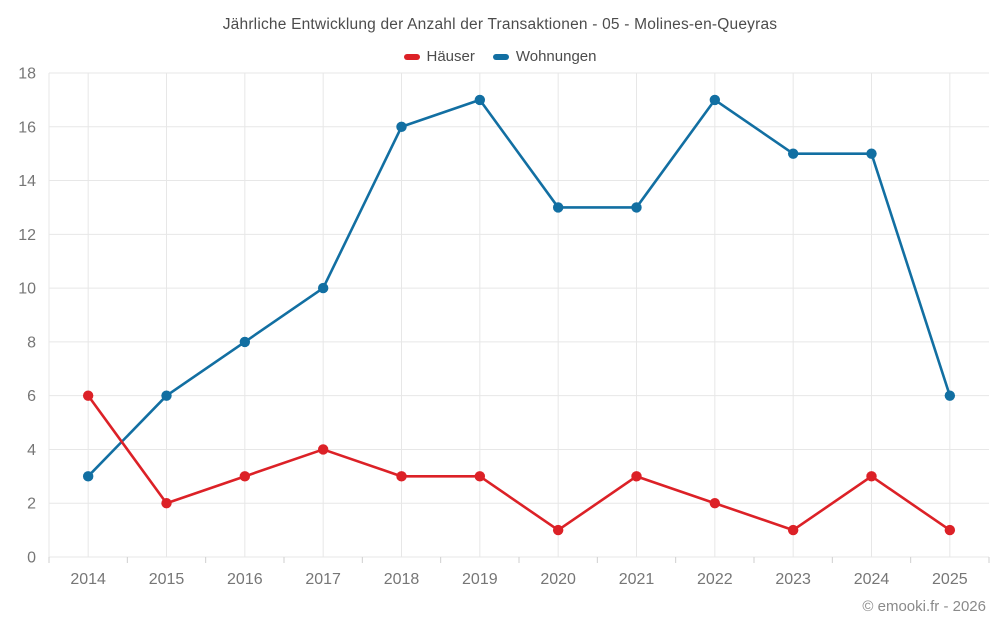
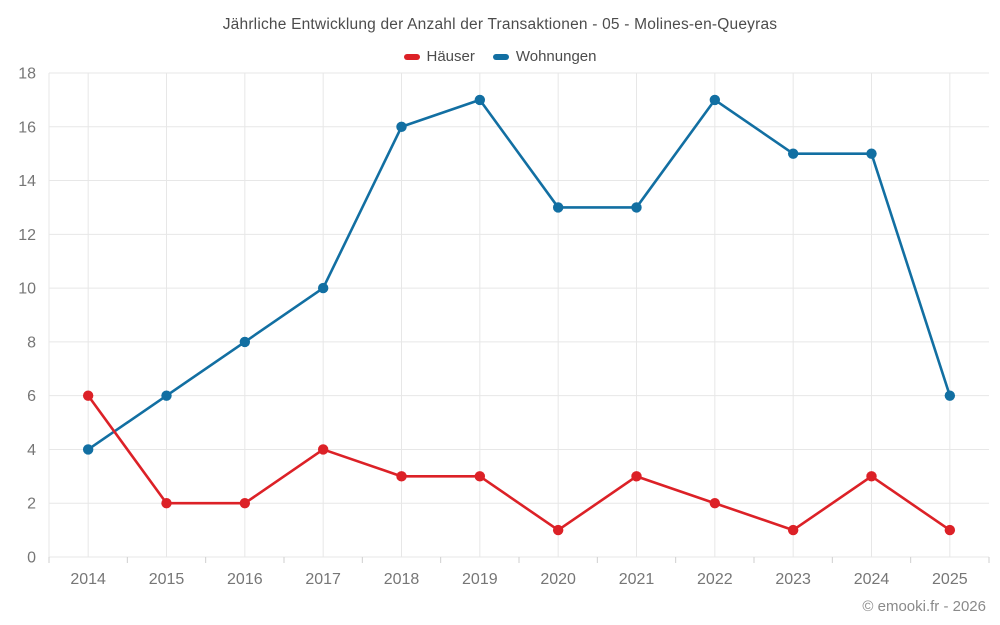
Wohnungen/2014: 3 -> 4
Häuser/2016: 3 -> 2
